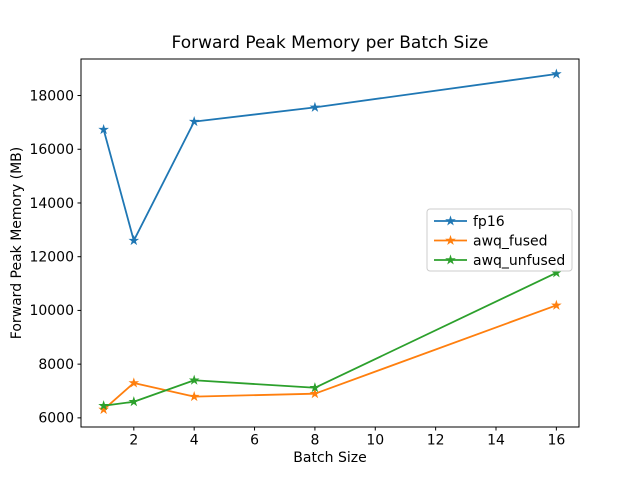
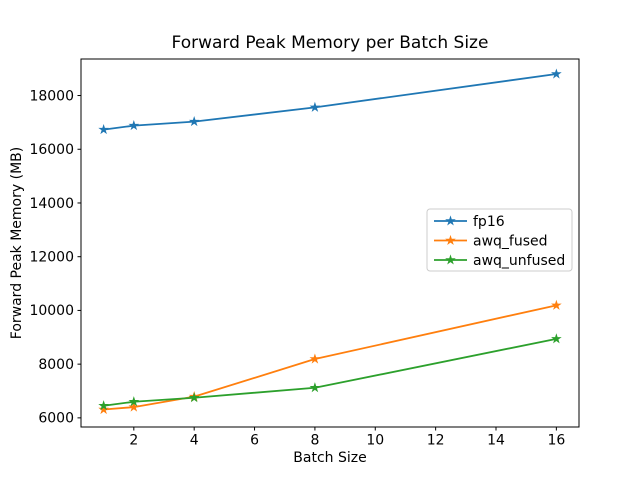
fp16/2: 12600 -> 16900
awq_fused/2: 7300 -> 6400
awq_unfused/4: 7400 -> 6800
awq_fused/8: 6900 -> 8200
awq_unfused/16: 11400 -> 8900
